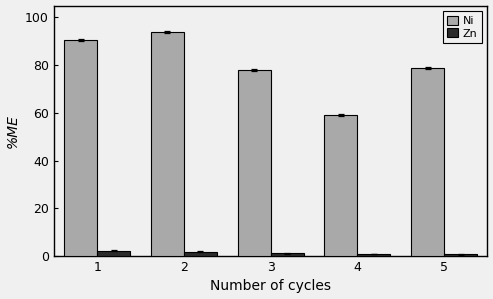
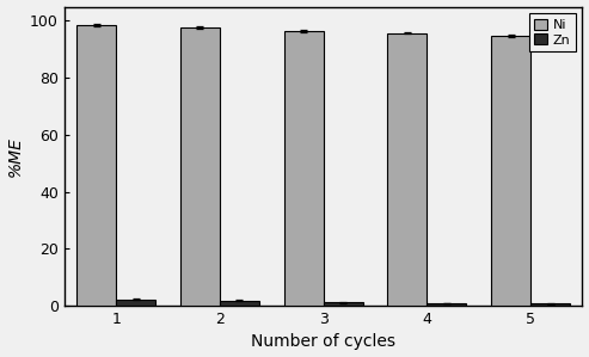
Ni/1: 90.5 -> 98.5
Ni/2: 94.0 -> 97.5
Ni/3: 78.0 -> 96.5
Ni/4: 59.0 -> 95.8
Ni/5: 79.0 -> 94.8
